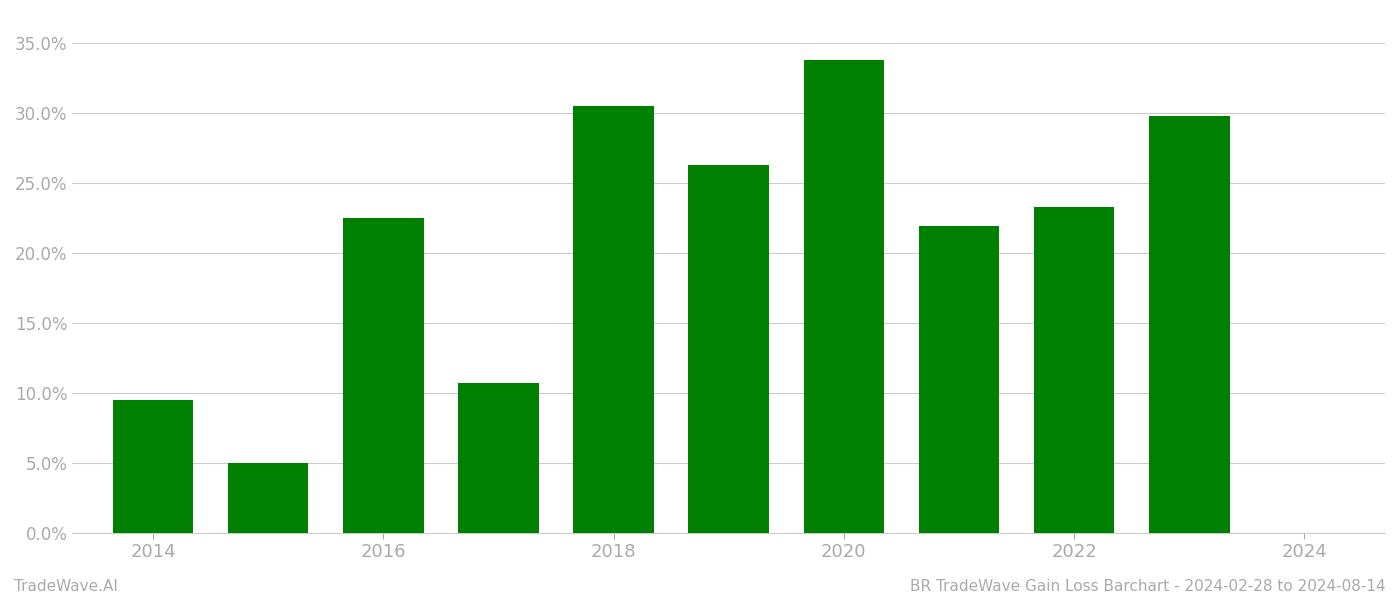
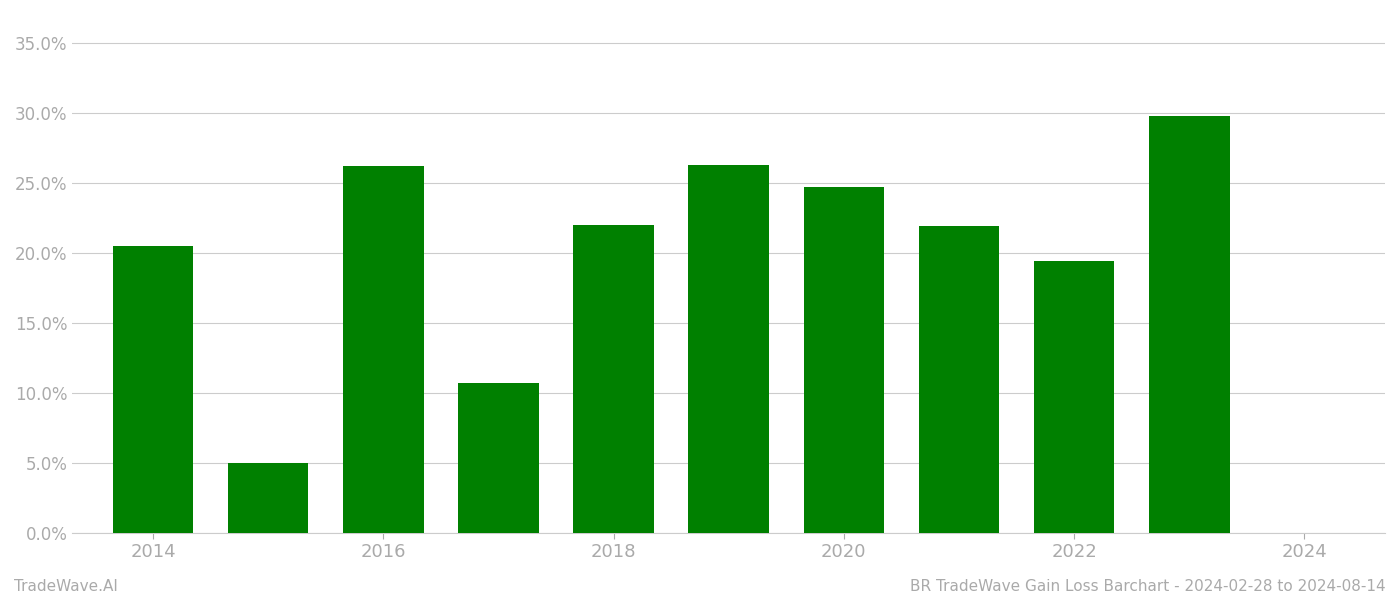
2014: 9.5% -> 20.5%
2016: 22.5% -> 26.2%
2018: 30.5% -> 22.0%
2020: 33.8% -> 24.7%
2022: 23.3% -> 19.4%
